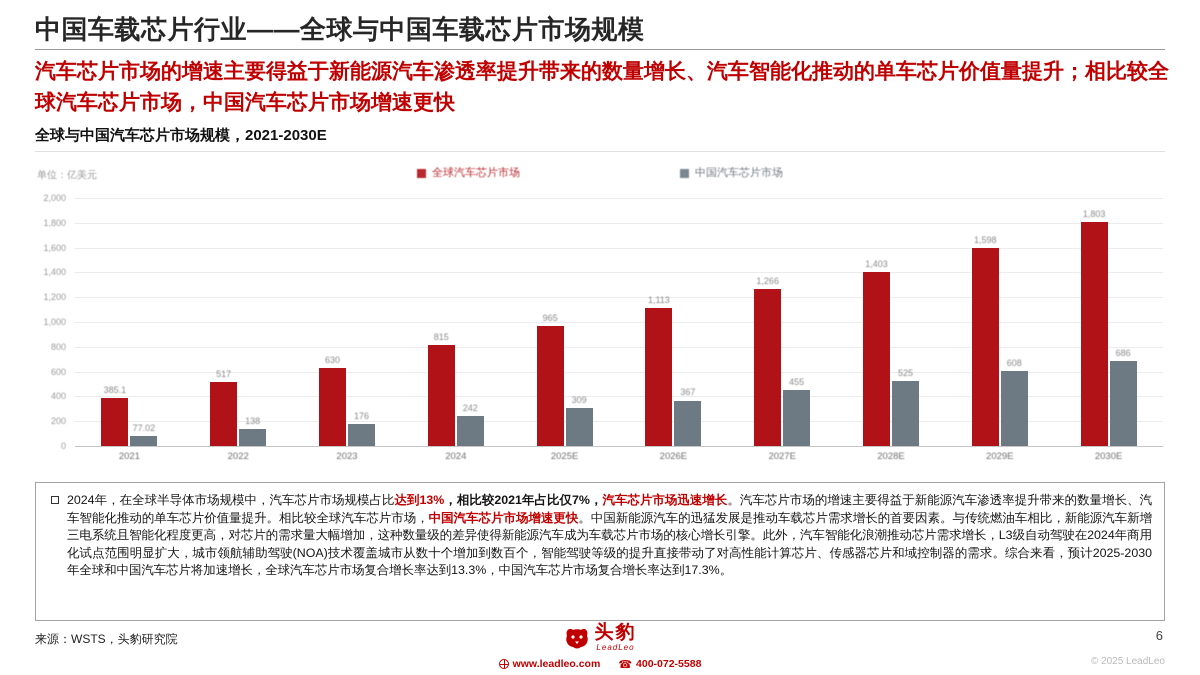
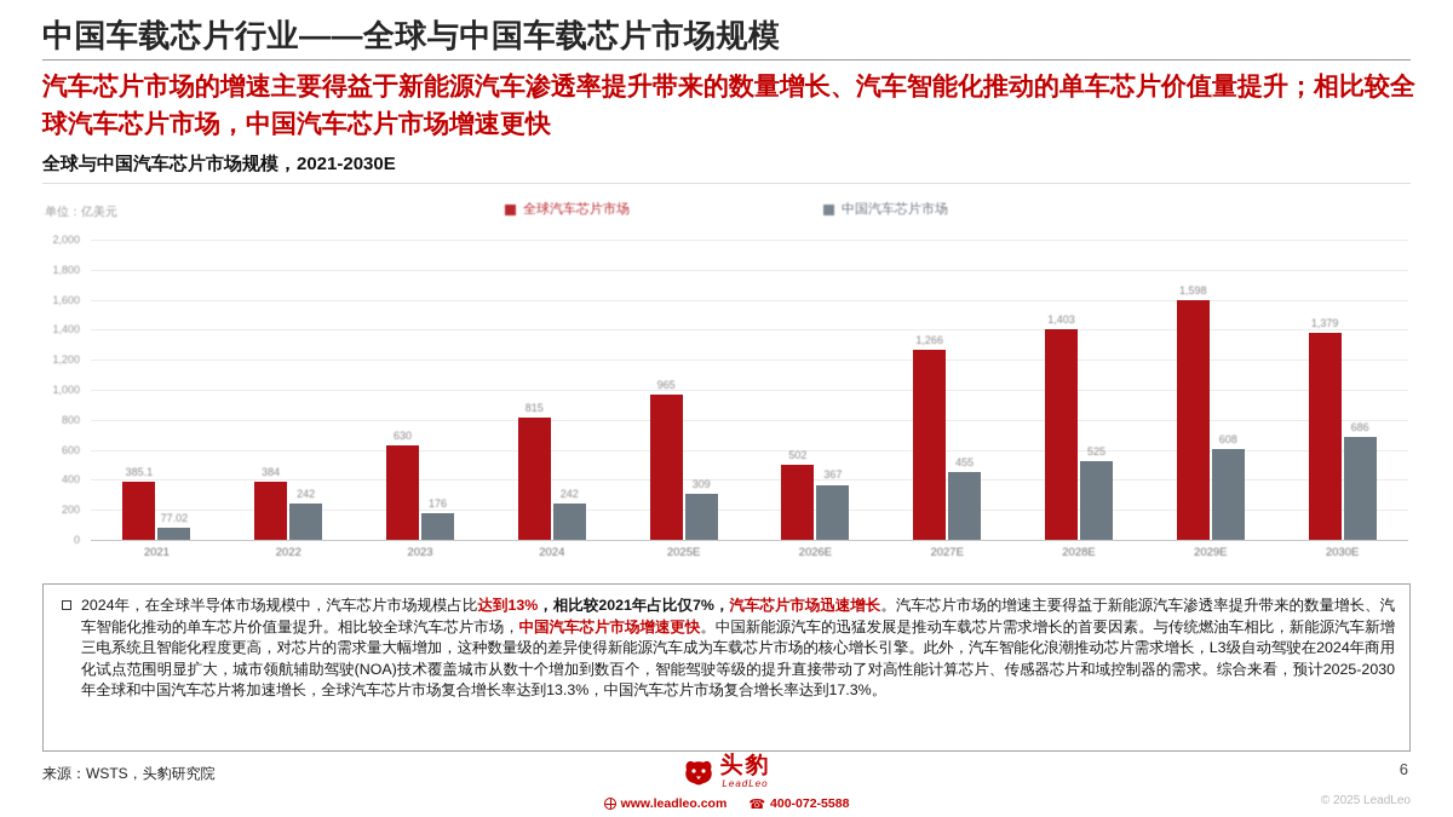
全球汽车芯片市场/2022: 517 -> 384
中国汽车芯片市场/2022: 138 -> 242
全球汽车芯片市场/2026E: 1,113 -> 502
全球汽车芯片市场/2030E: 1,803 -> 1,379
